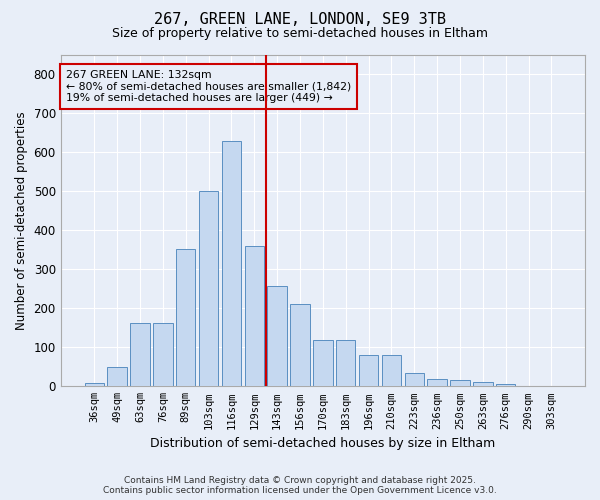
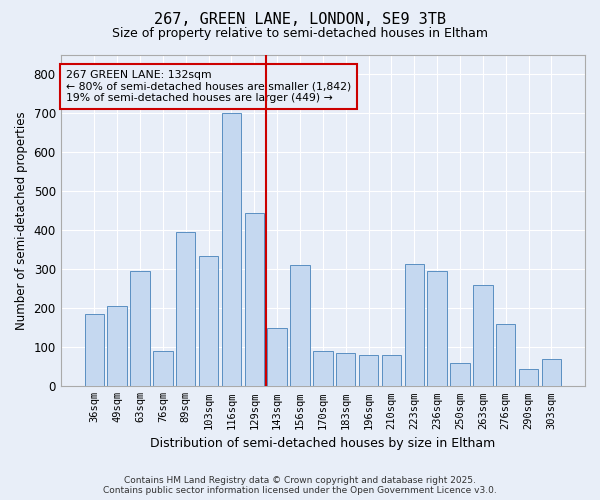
36sqm: 8 -> 185
49sqm: 50 -> 205
63sqm: 162 -> 295
76sqm: 162 -> 90
89sqm: 352 -> 395
103sqm: 500 -> 335
116sqm: 630 -> 700
129sqm: 360 -> 445
143sqm: 258 -> 150
156sqm: 210 -> 310
170sqm: 120 -> 90
183sqm: 120 -> 85
223sqm: 35 -> 315
236sqm: 20 -> 295
250sqm: 15 -> 60
263sqm: 10 -> 260
276sqm: 6 -> 160
290sqm: 2 -> 45
303sqm: 2 -> 70
